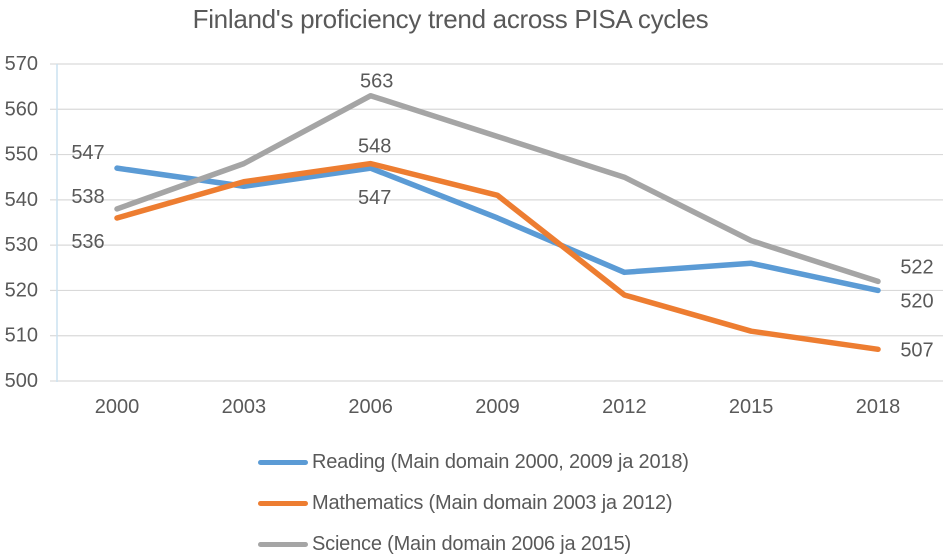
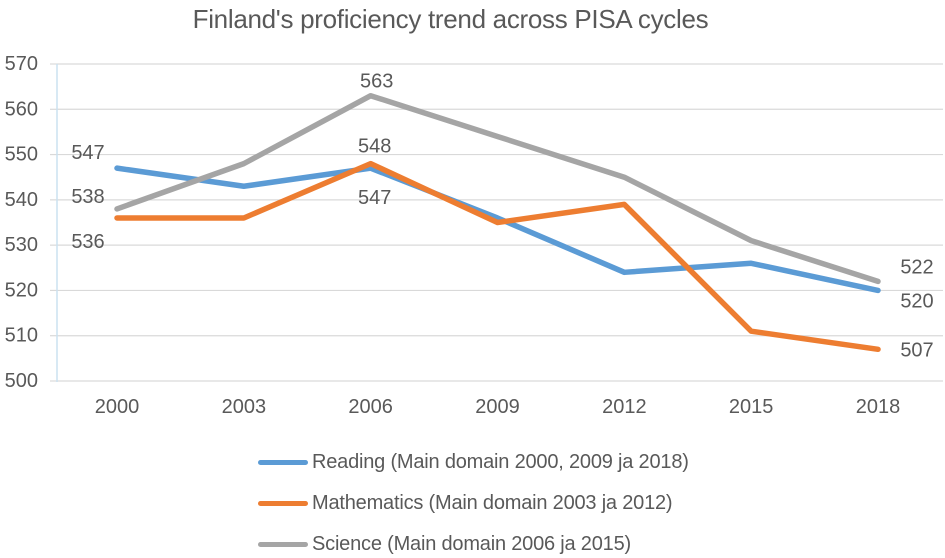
Mathematics (Main domain 2003 ja 2012)/2003: 544 -> 536
Mathematics (Main domain 2003 ja 2012)/2009: 541 -> 535
Mathematics (Main domain 2003 ja 2012)/2012: 519 -> 539
